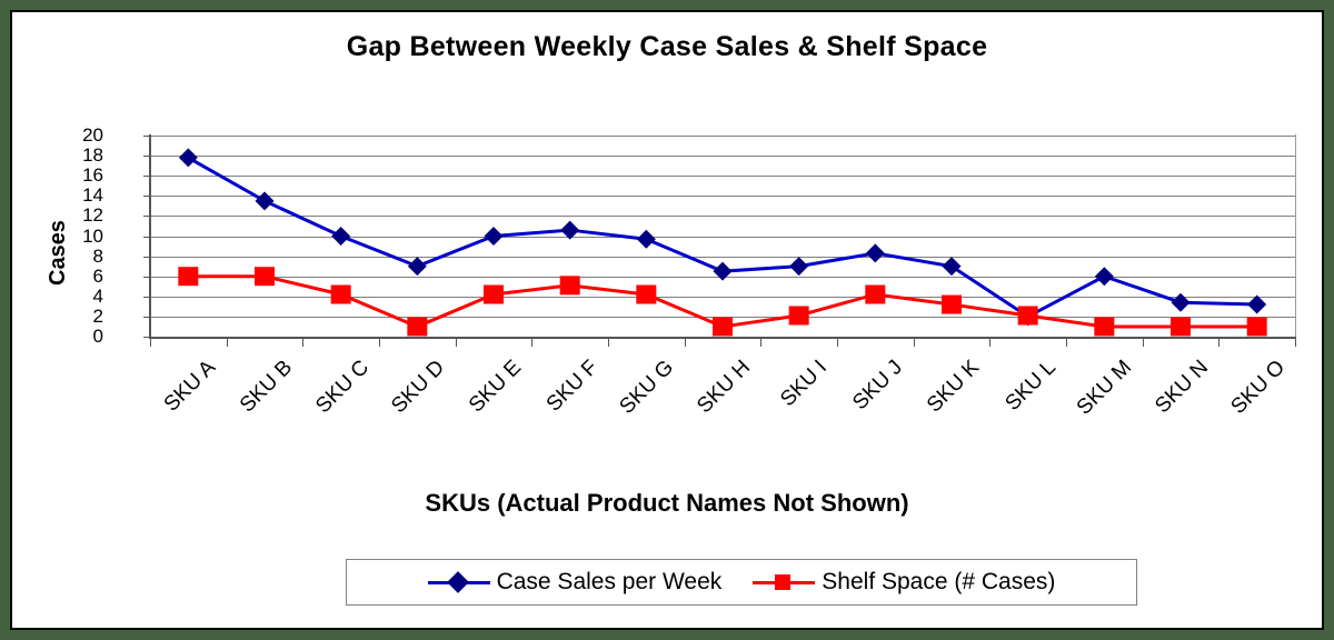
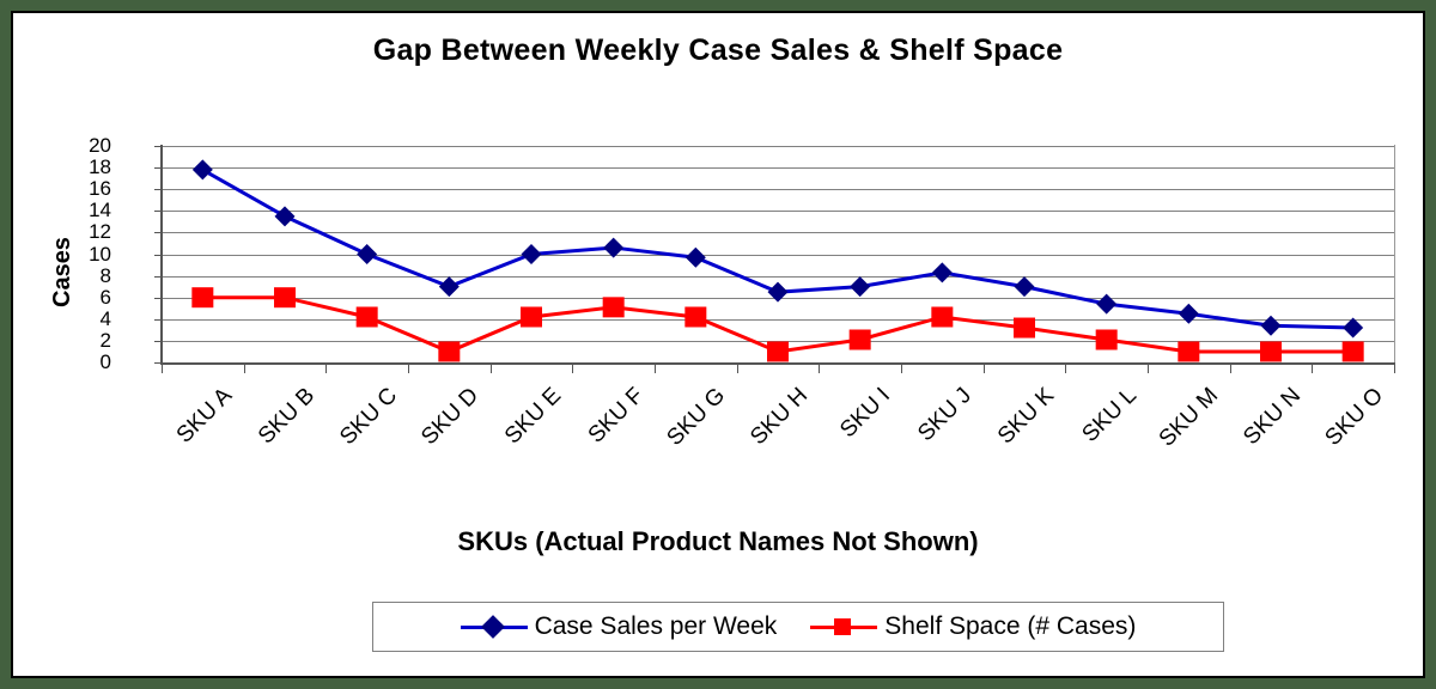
Case Sales per Week/SKU L: 2 -> 5
Case Sales per Week/SKU M: 6 -> 4
